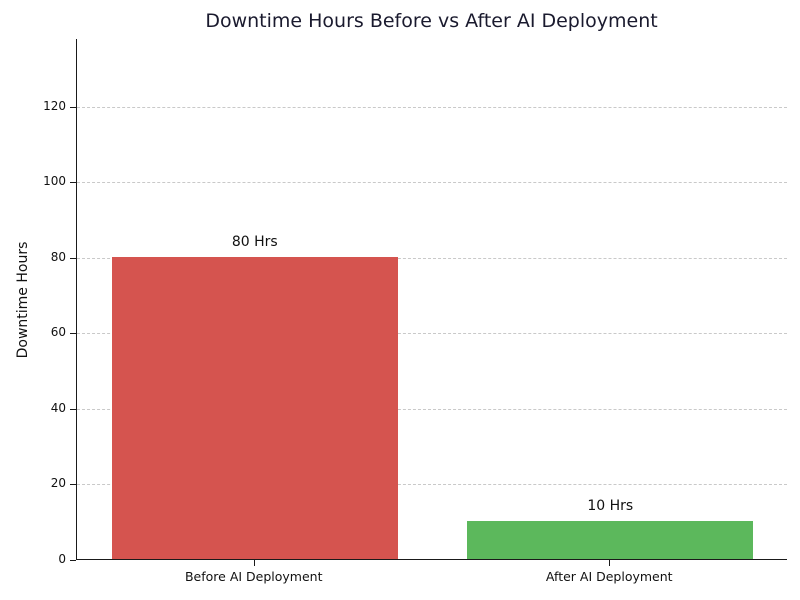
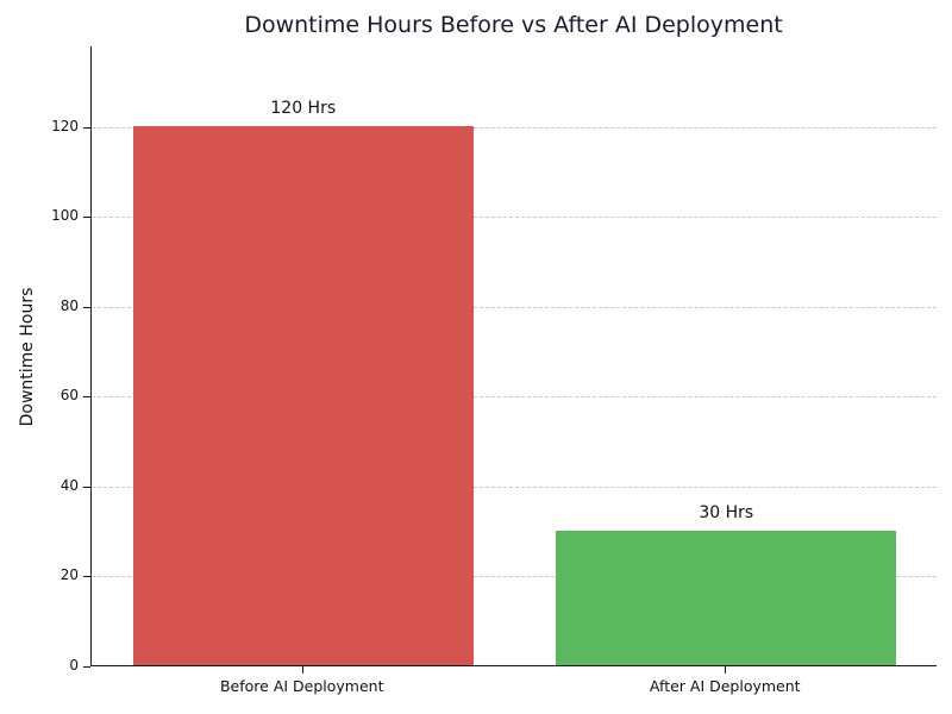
Before AI Deployment: 80 -> 120
After AI Deployment: 10 -> 30
